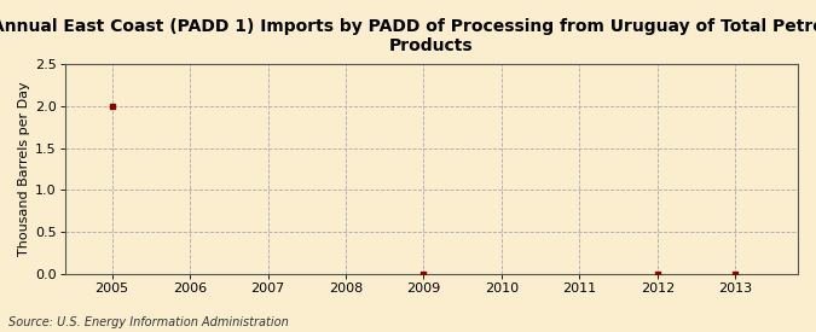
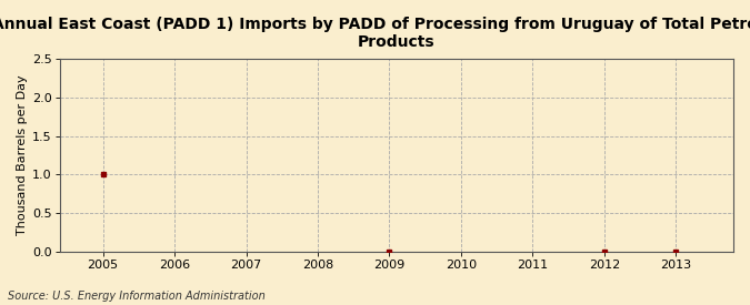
2005: 2 -> 1
